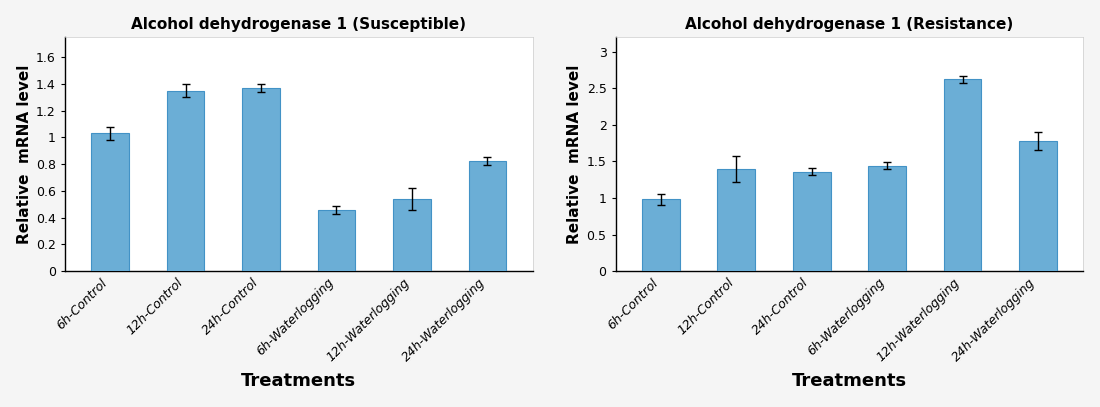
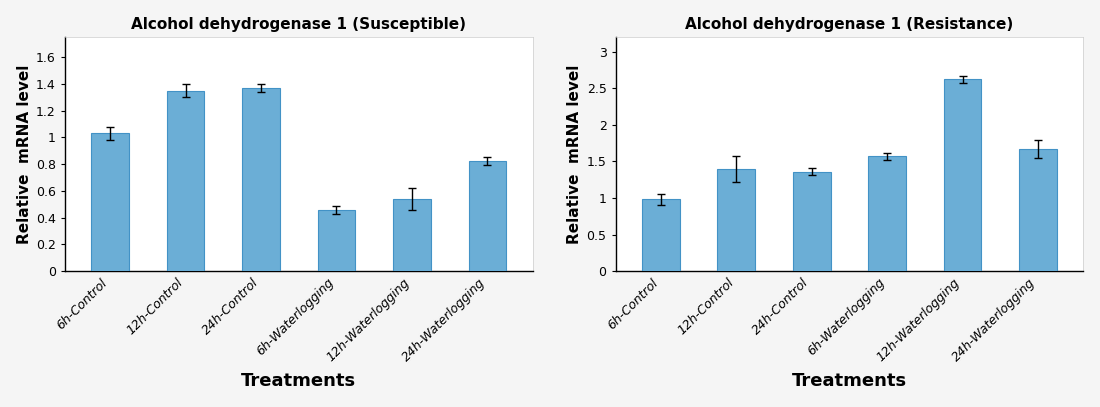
Alcohol dehydrogenase 1 (Resistance)/6h-Waterlogging: 1.44 -> 1.57
Alcohol dehydrogenase 1 (Resistance)/24h-Waterlogging: 1.78 -> 1.67
